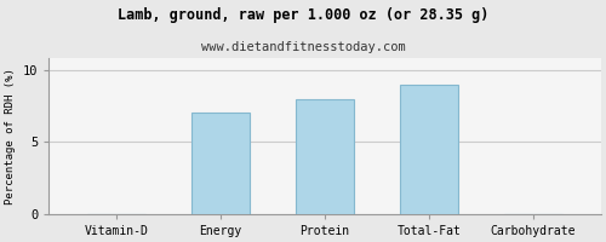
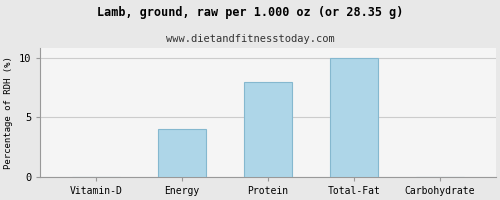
Energy: 7 -> 4
Total-Fat: 9 -> 10
